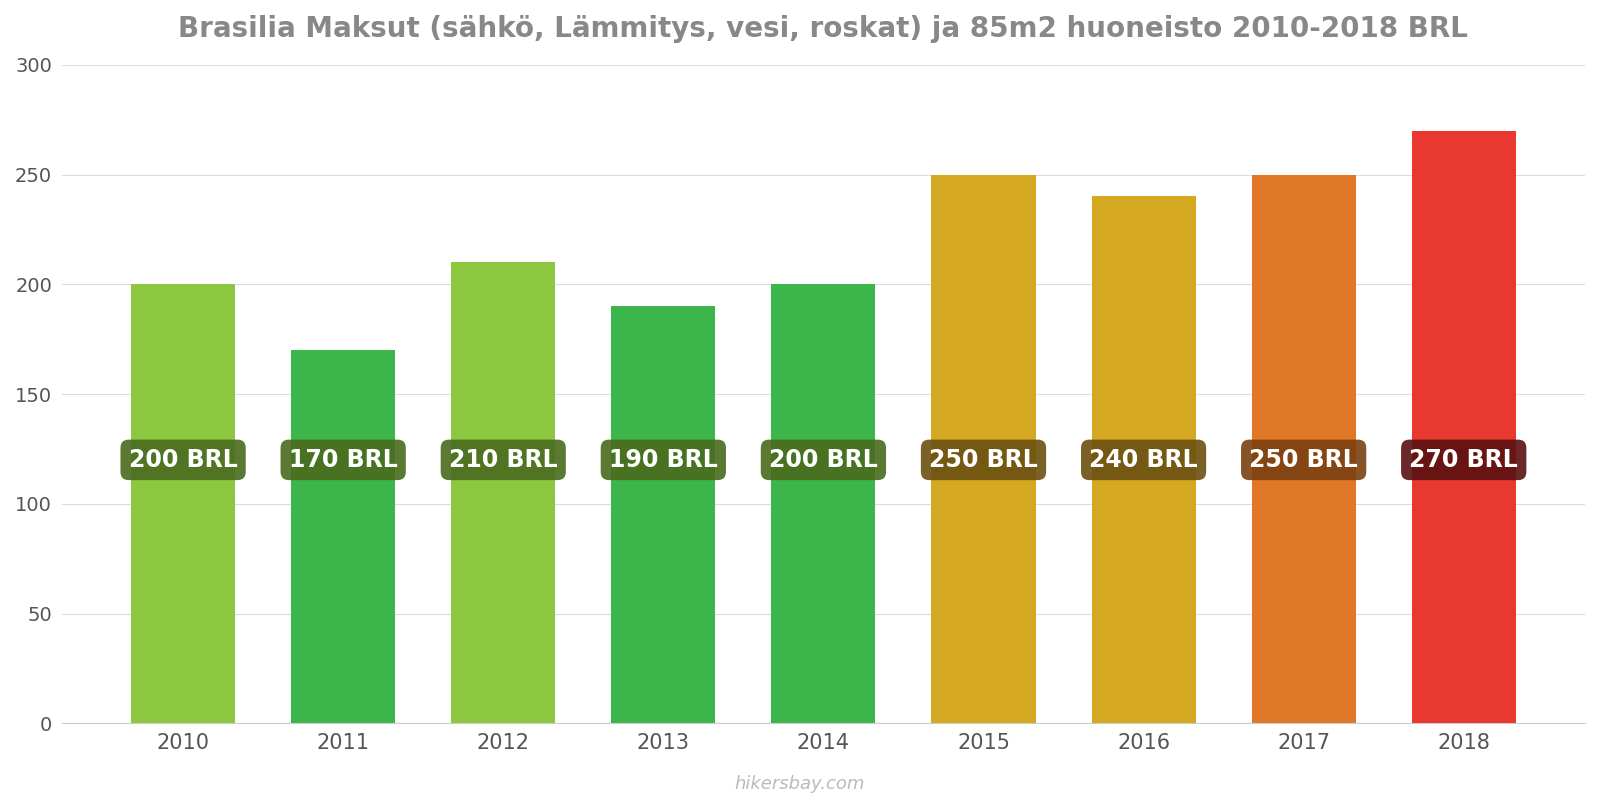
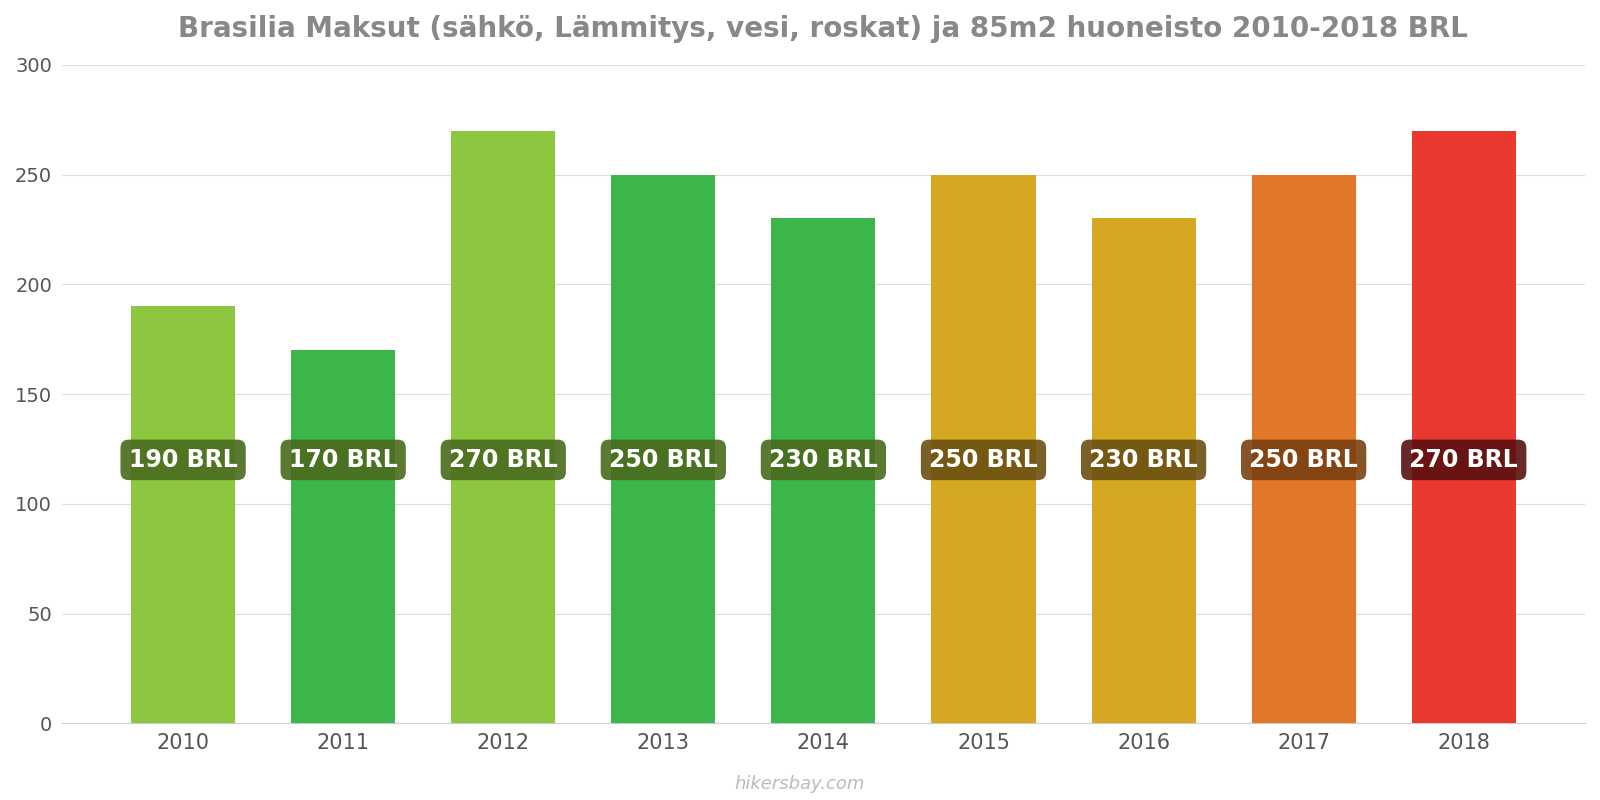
2010: 200 -> 190
2012: 210 -> 270
2013: 190 -> 250
2014: 200 -> 230
2016: 240 -> 230
